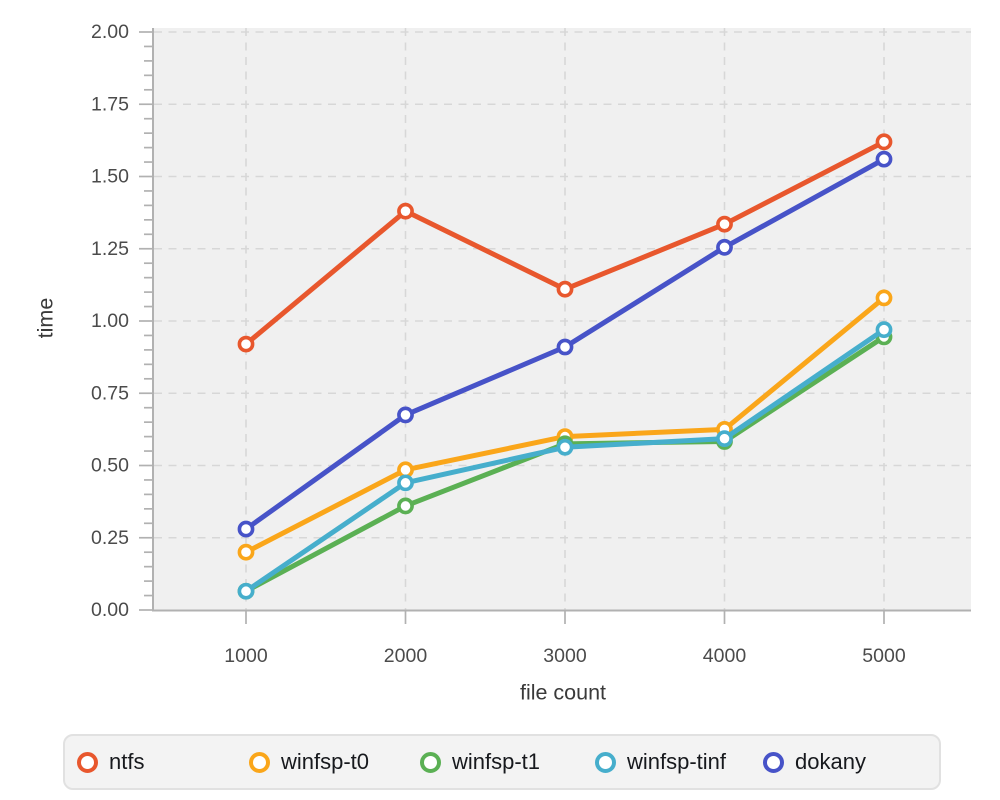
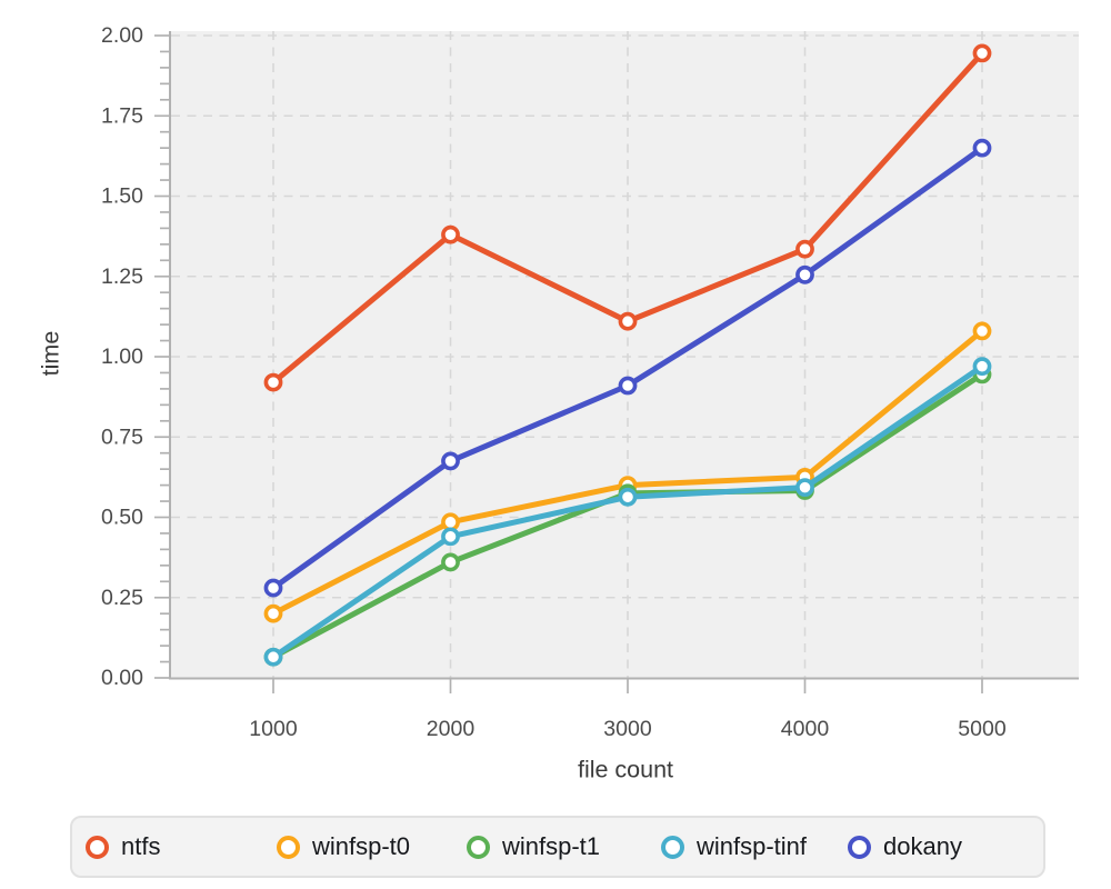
ntfs/5000: 1.62 -> 1.95
dokany/5000: 1.56 -> 1.65
